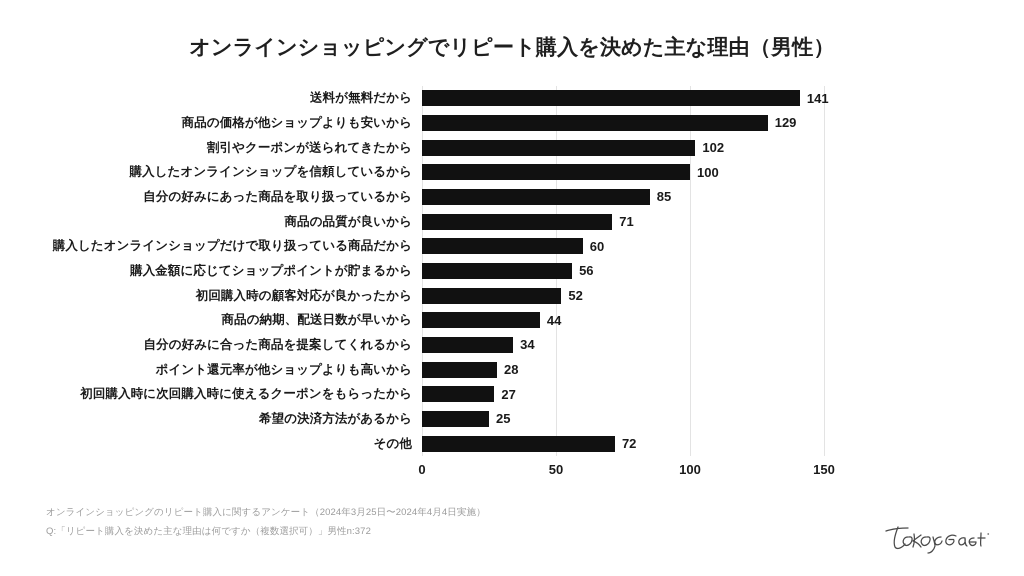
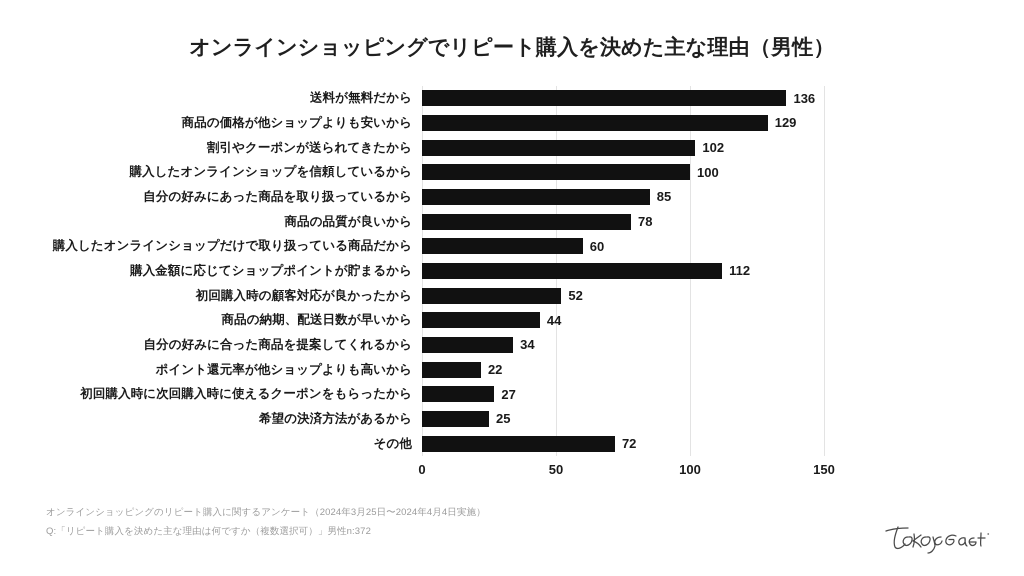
送料が無料だから: 141 -> 136
商品の品質が良いから: 71 -> 78
購入金額に応じてショップポイントが貯まるから: 56 -> 112
ポイント還元率が他ショップよりも高いから: 28 -> 22
